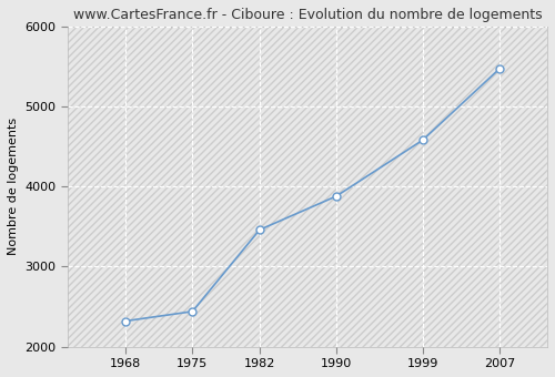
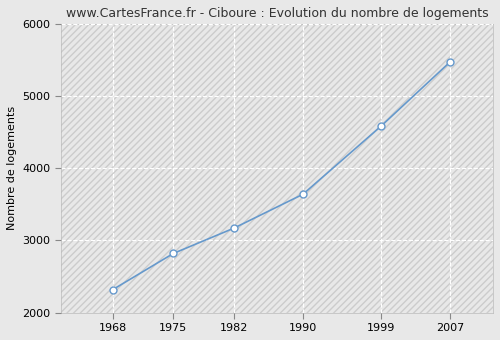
1975: 2440 -> 2820
1982: 3460 -> 3170
1990: 3880 -> 3640
